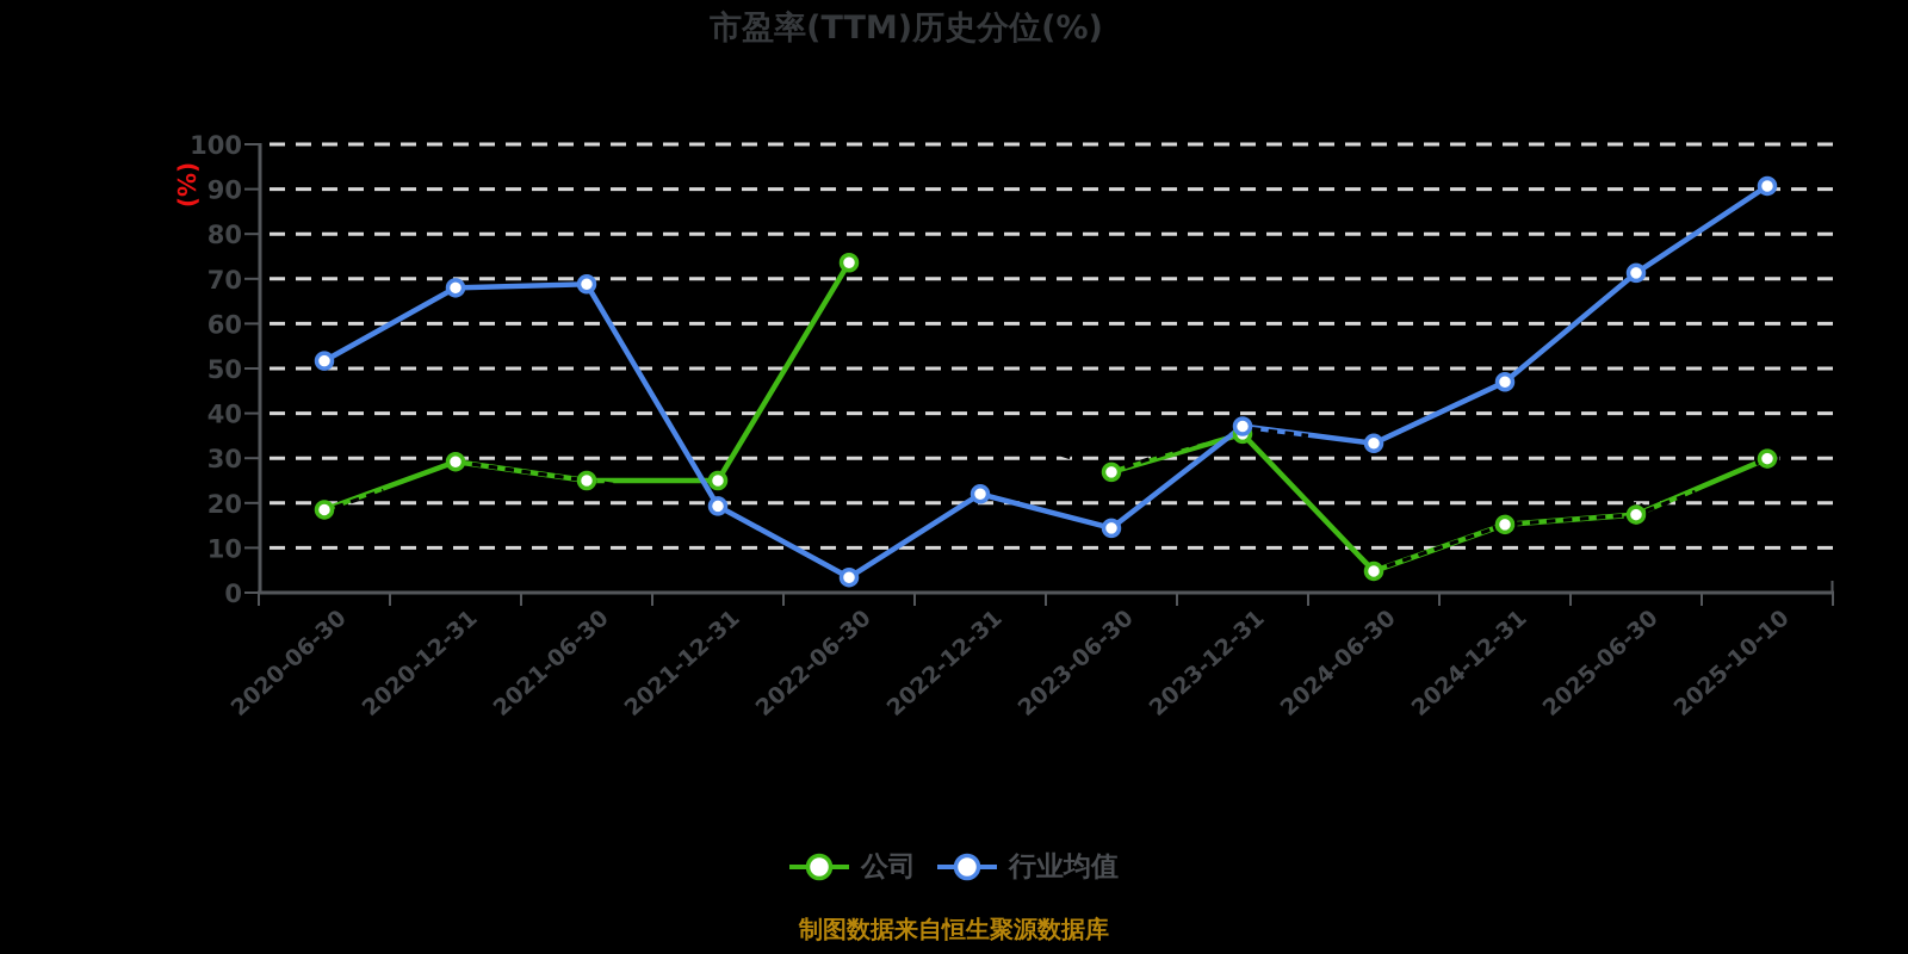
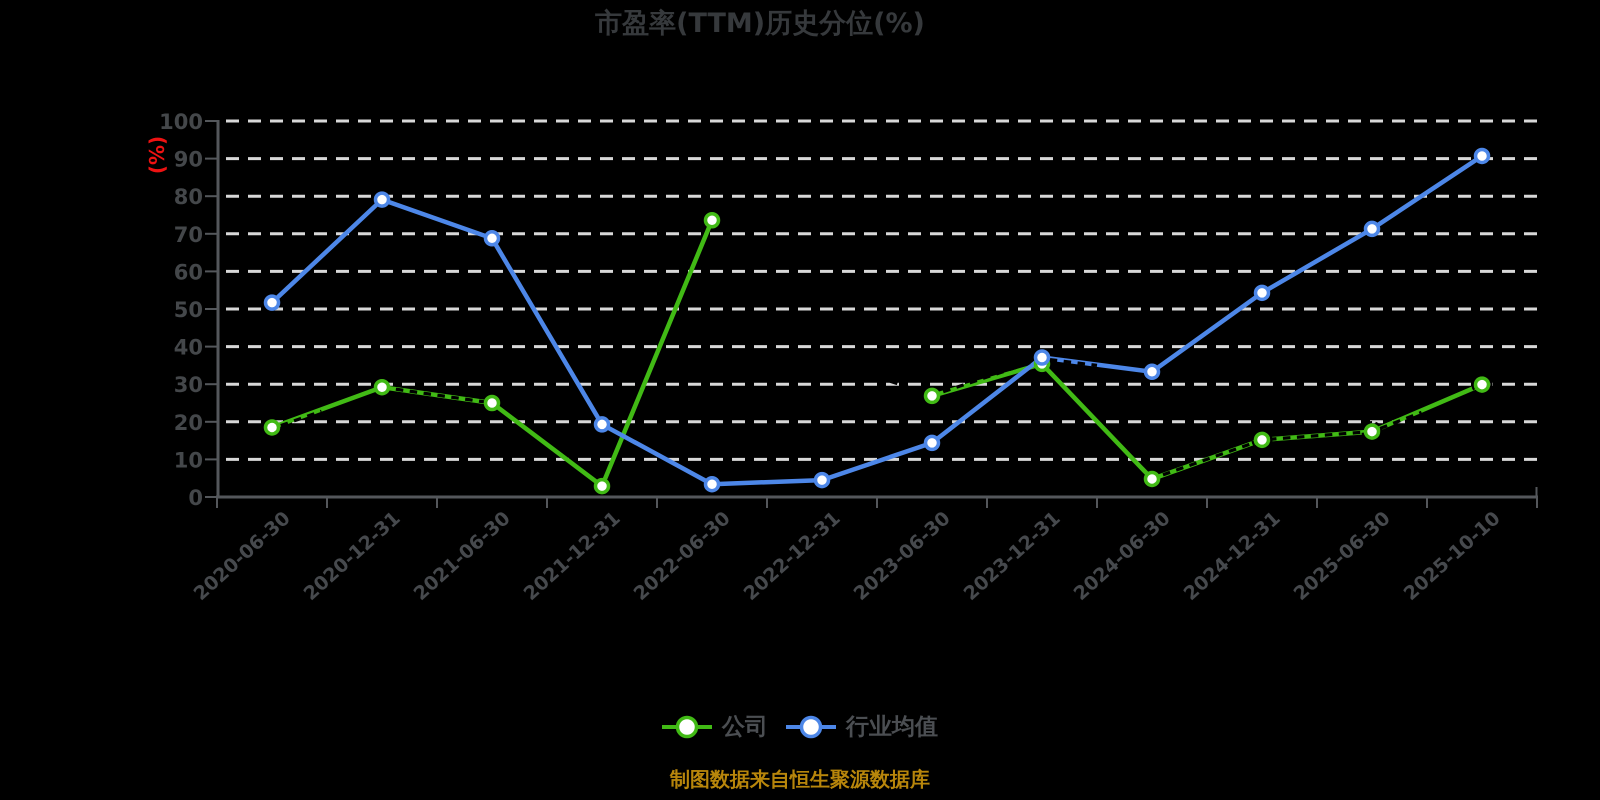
行业均值/2020-12-31: 68 -> 79
公司/2021-12-31: 25 -> 3
行业均值/2022-12-31: 22 -> 4
行业均值/2024-12-31: 47 -> 54
